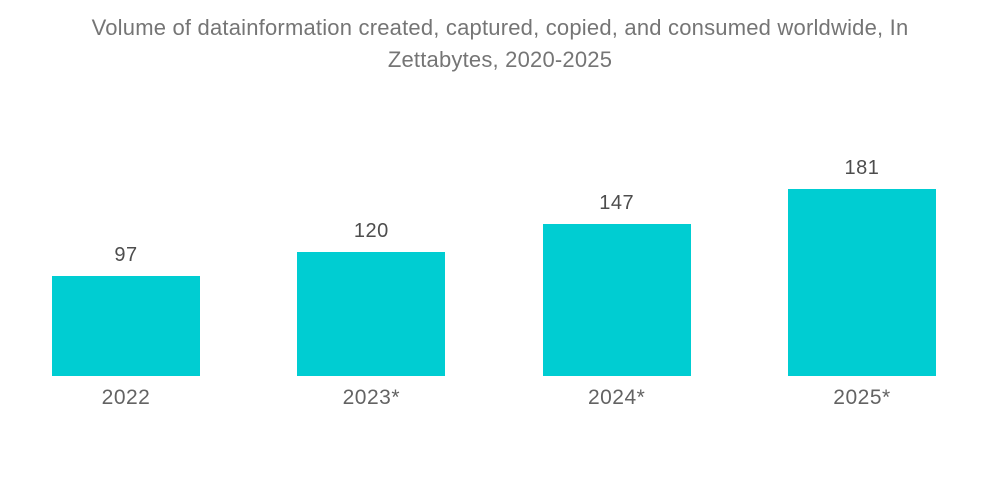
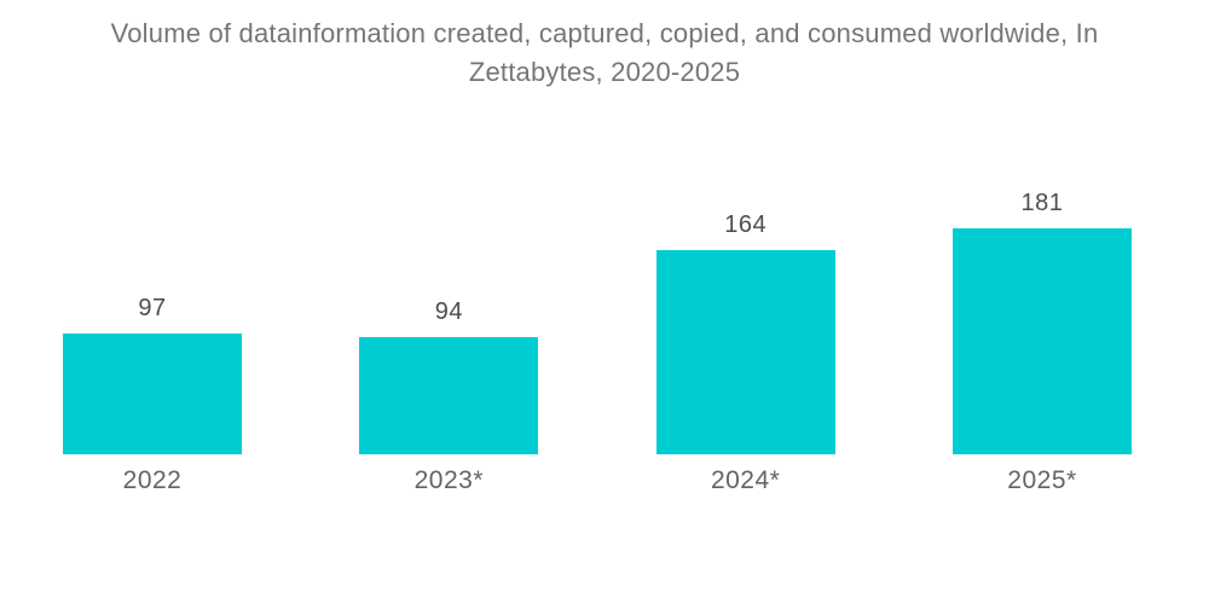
2023*: 120 -> 94
2024*: 147 -> 164
